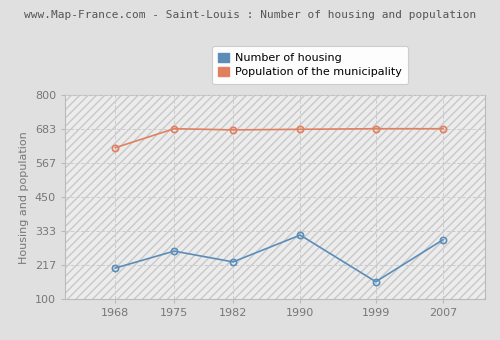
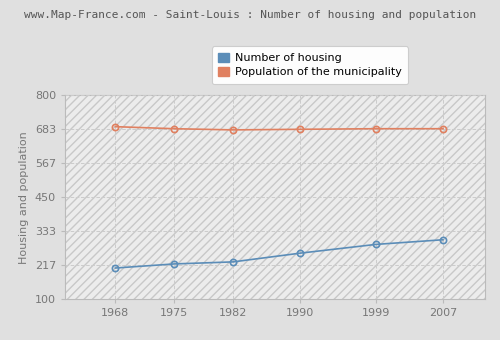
Population of the municipality/1968: 620 -> 692
Number of housing/1975: 265 -> 221
Number of housing/1990: 320 -> 258
Number of housing/1999: 160 -> 288
